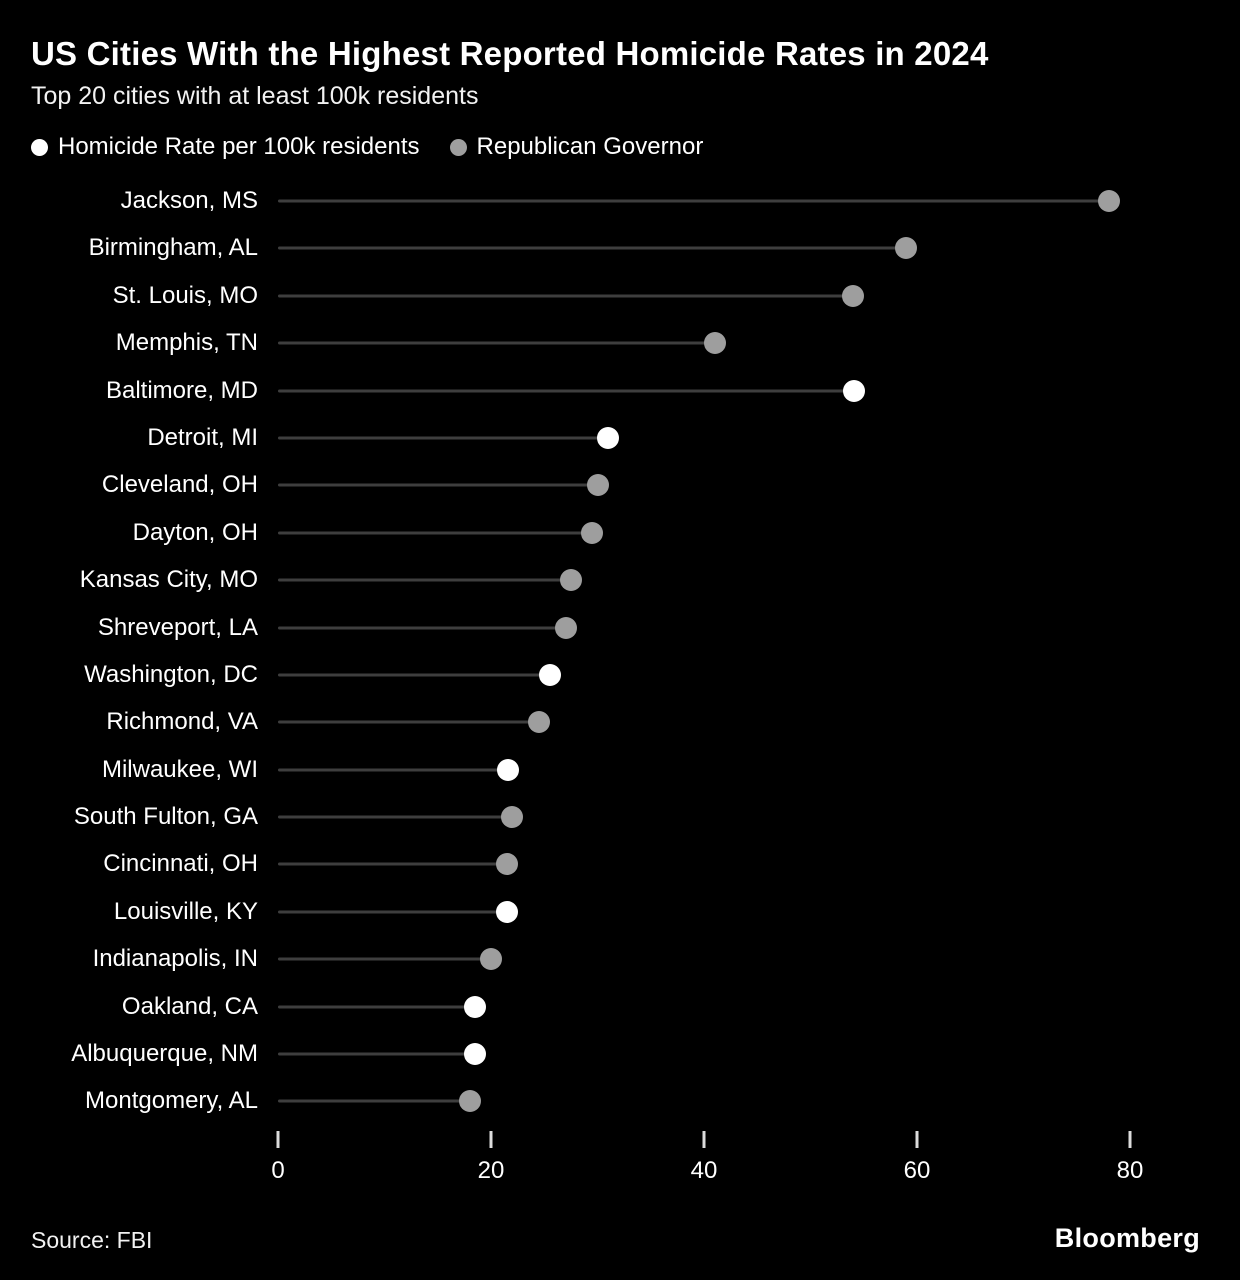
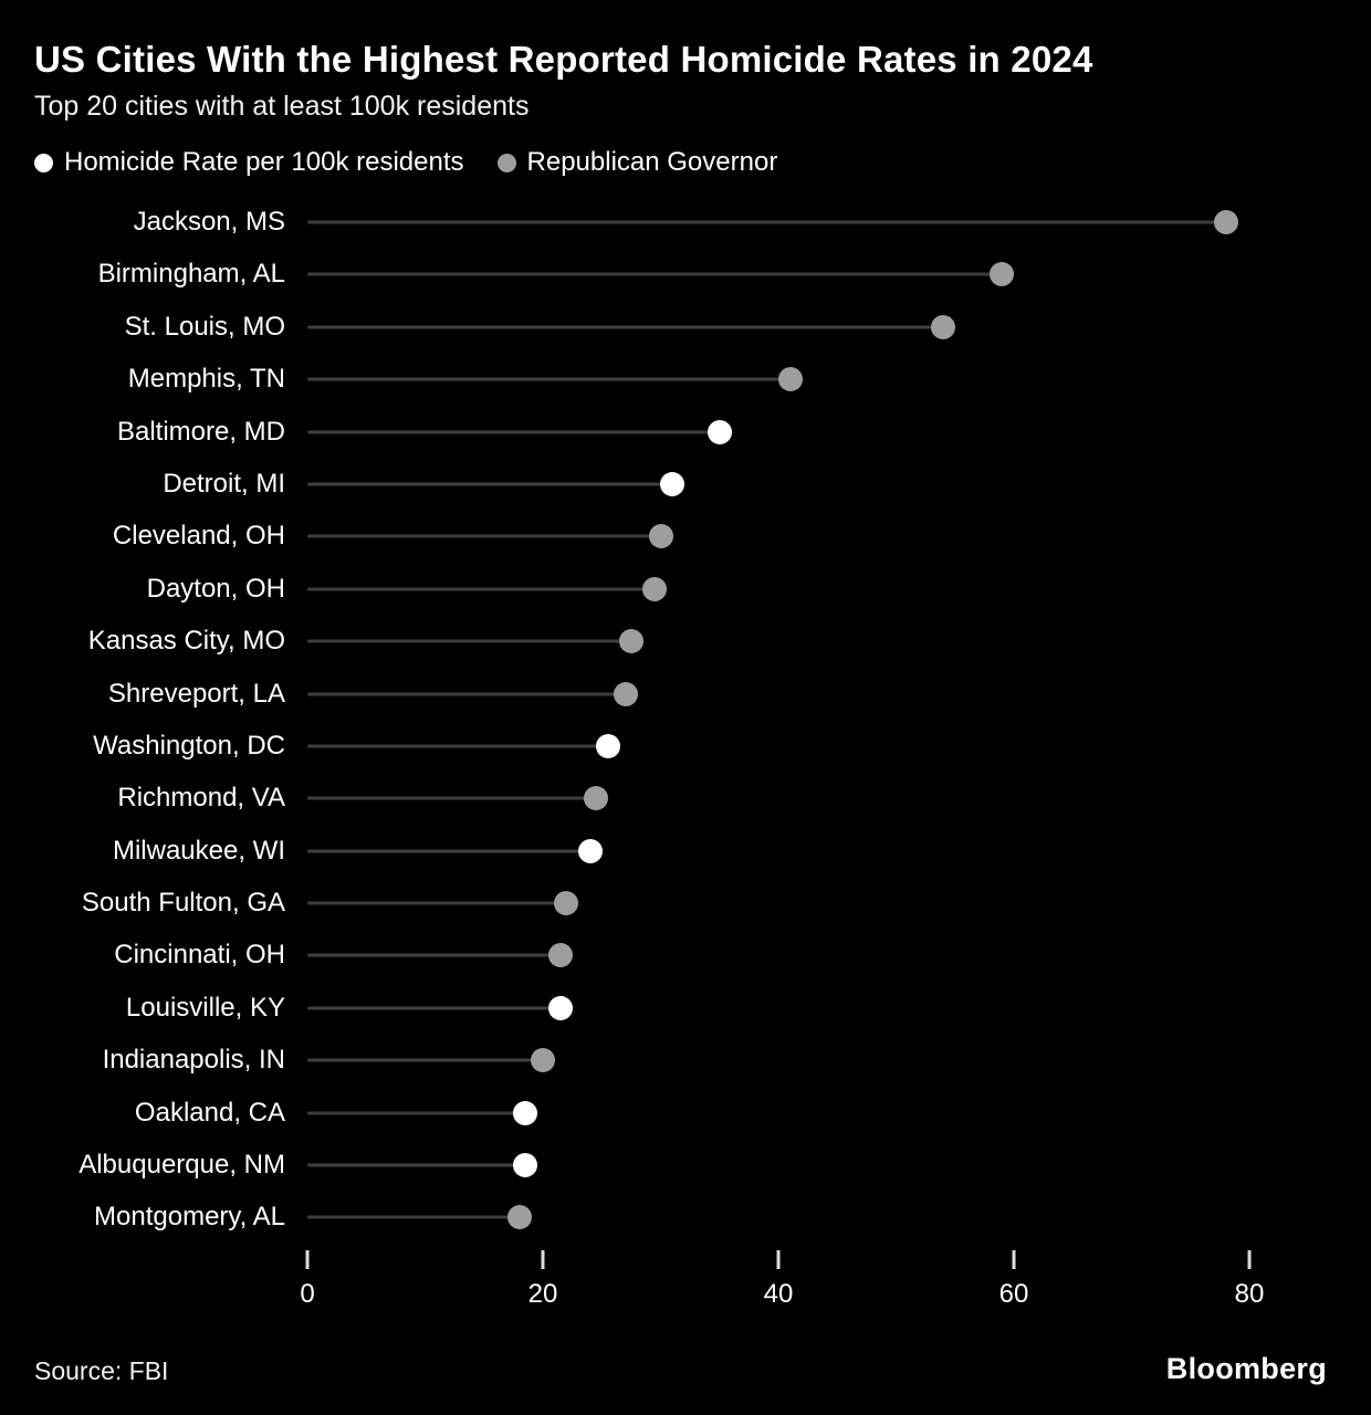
Baltimore, MD: 54.1 -> 35.0
Milwaukee, WI: 21.6 -> 24.0
